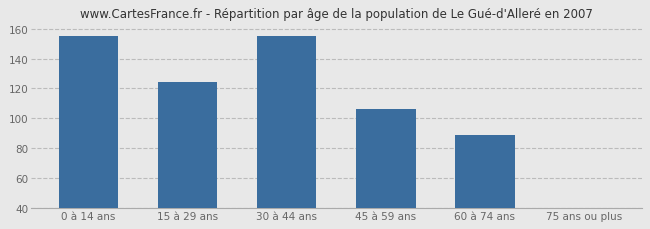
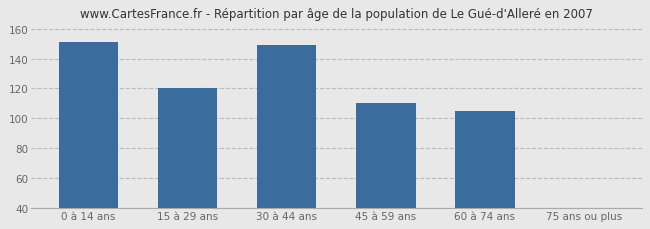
0 à 14 ans: 155 -> 151
15 à 29 ans: 124 -> 120
30 à 44 ans: 155 -> 149
45 à 59 ans: 106 -> 110
60 à 74 ans: 89 -> 105
